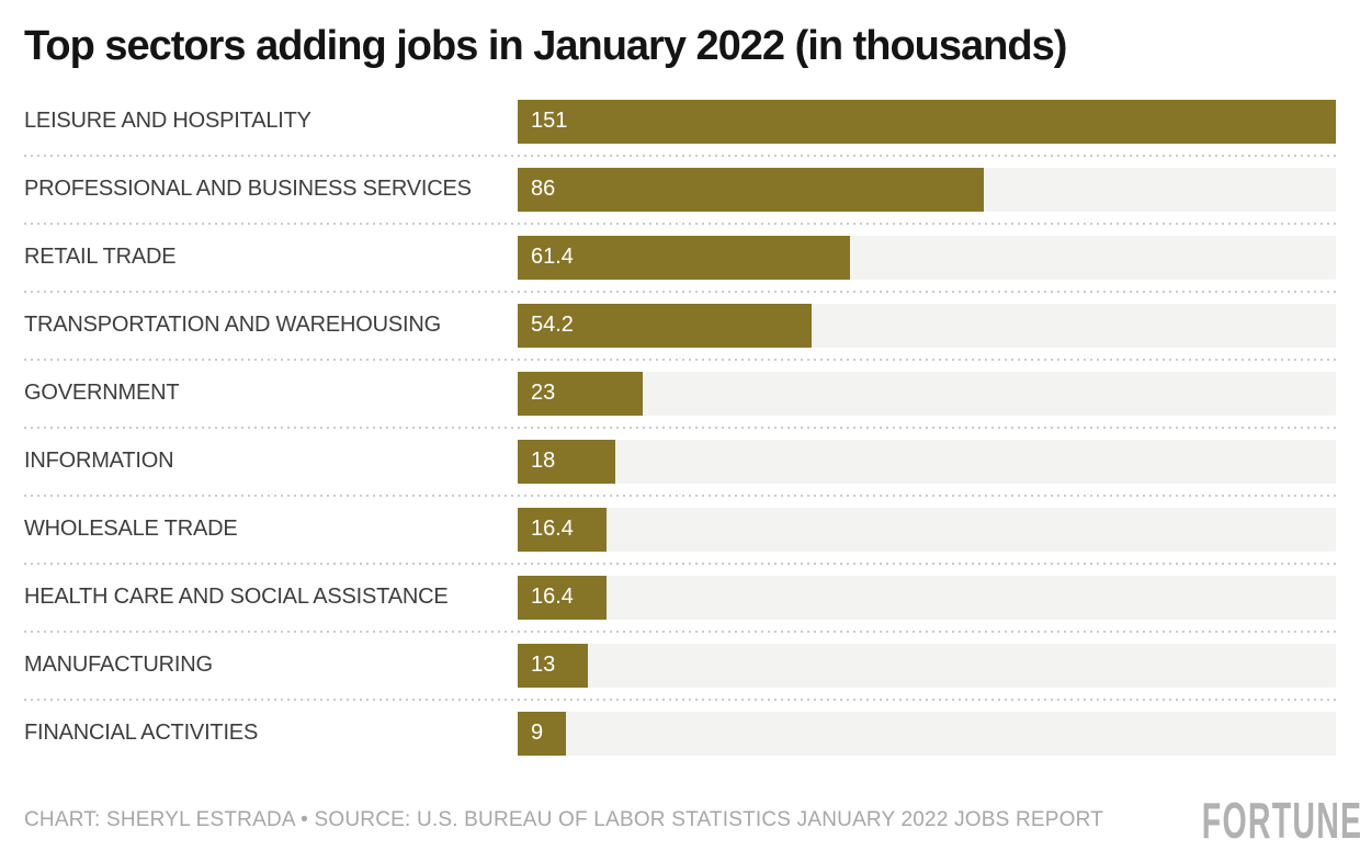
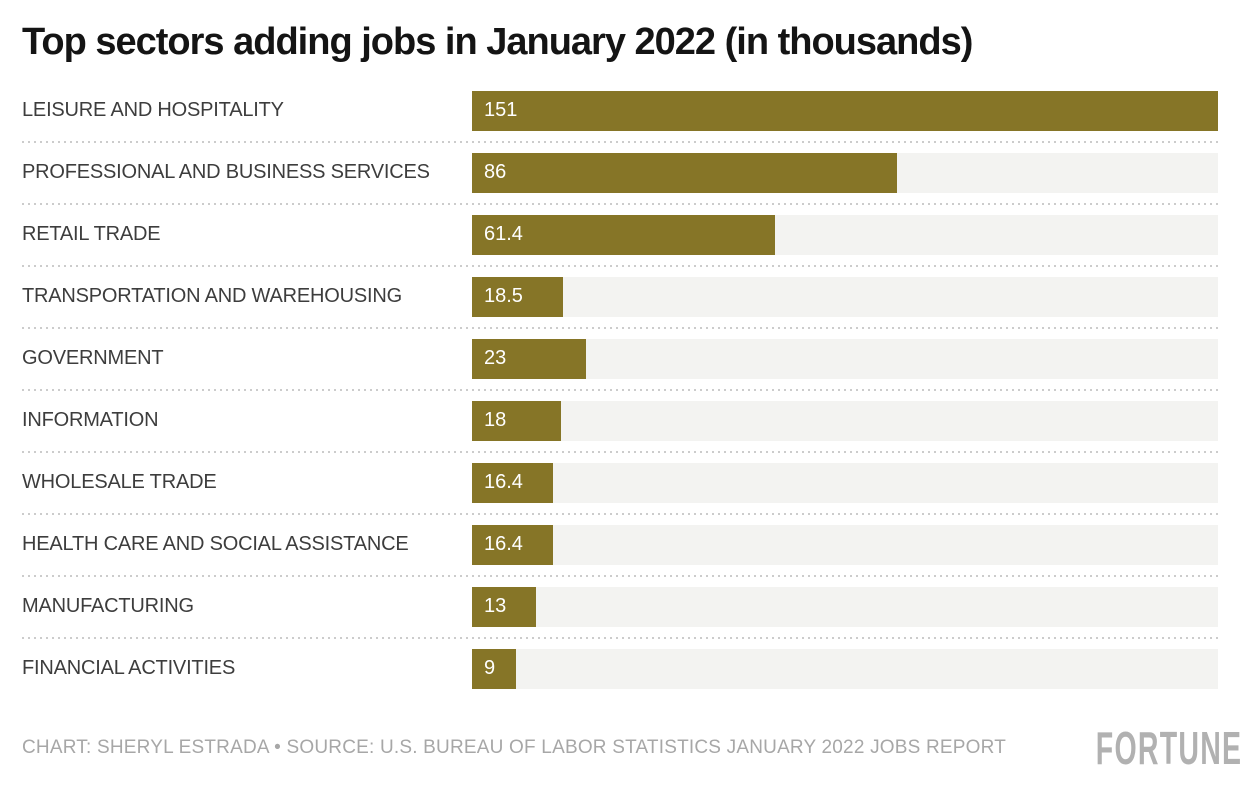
TRANSPORTATION AND WAREHOUSING: 54.2 -> 18.5
